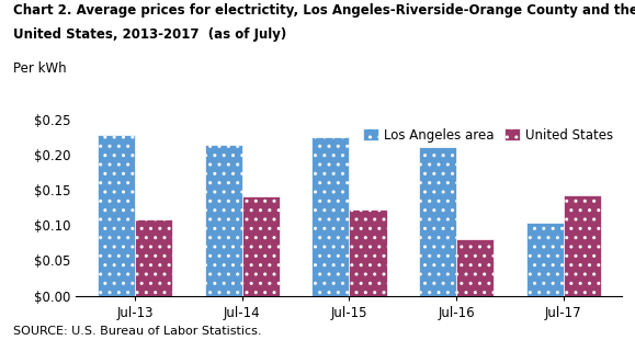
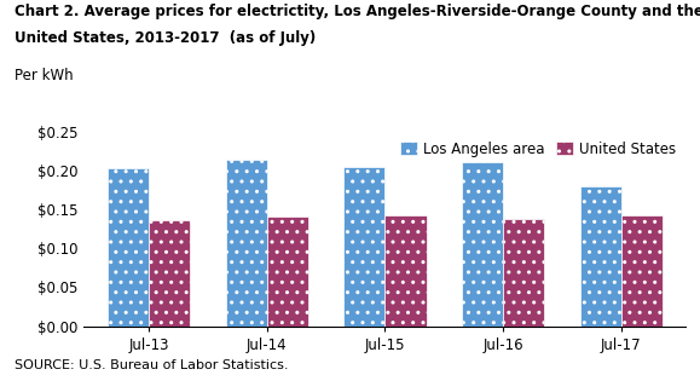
Los Angeles area/Jul-13: $0.228 -> $0.202
United States/Jul-13: $0.108 -> $0.136
Los Angeles area/Jul-15: $0.224 -> $0.205
United States/Jul-15: $0.122 -> $0.142
United States/Jul-16: $0.080 -> $0.138
Los Angeles area/Jul-17: $0.104 -> $0.179
